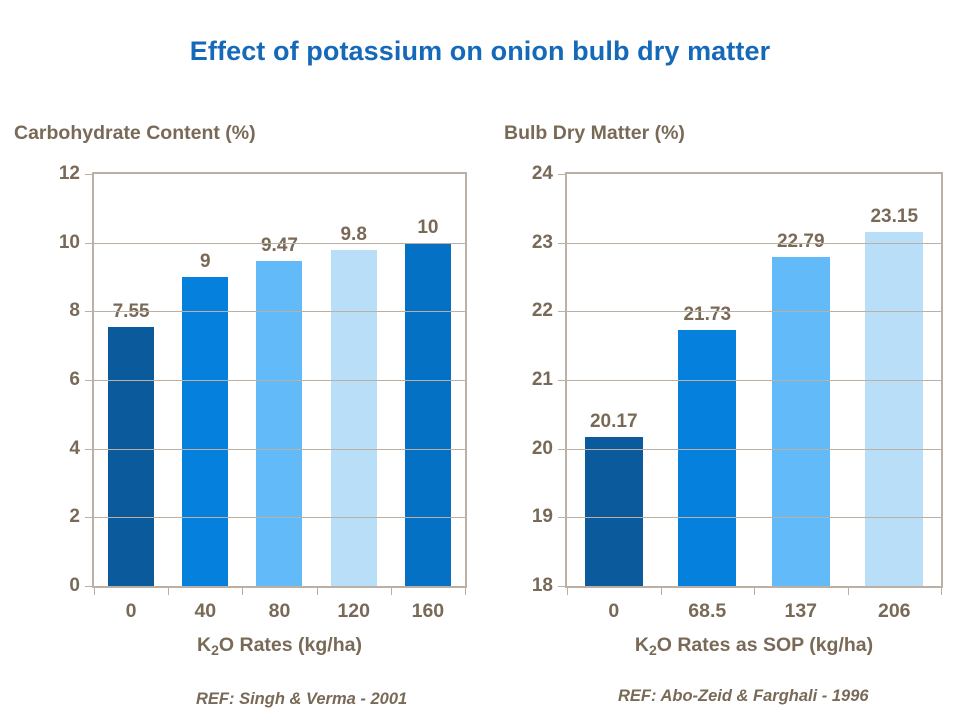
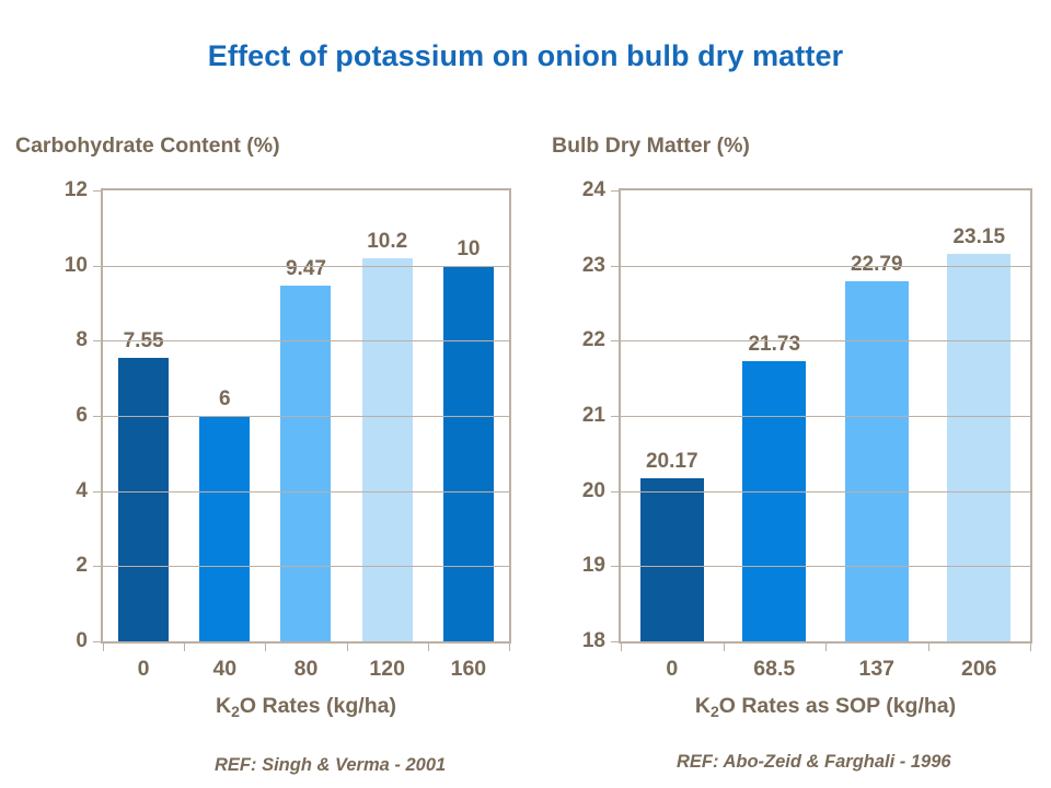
Carbohydrate Content (%)/40: 9 -> 6
Carbohydrate Content (%)/120: 9.8 -> 10.2
